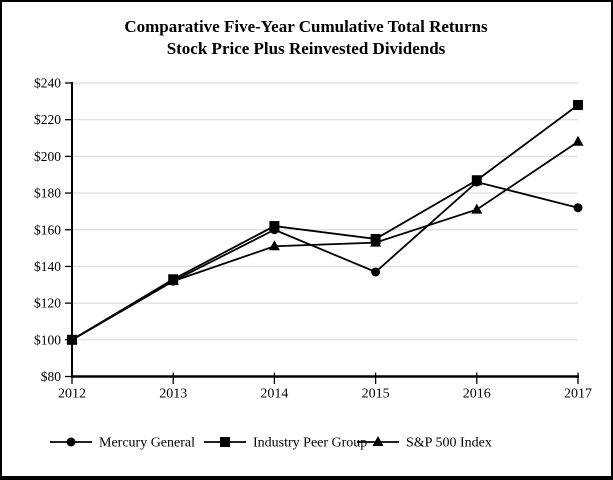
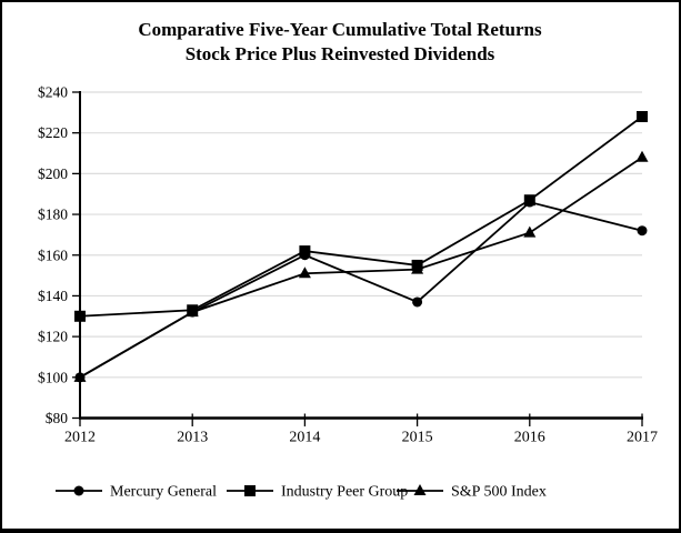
Industry Peer Group/2012: $100 -> $130
